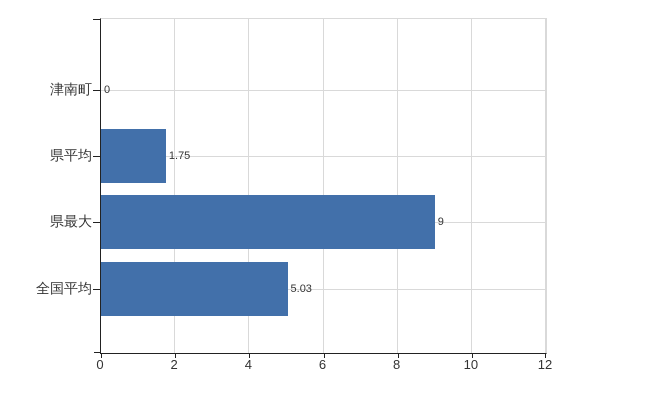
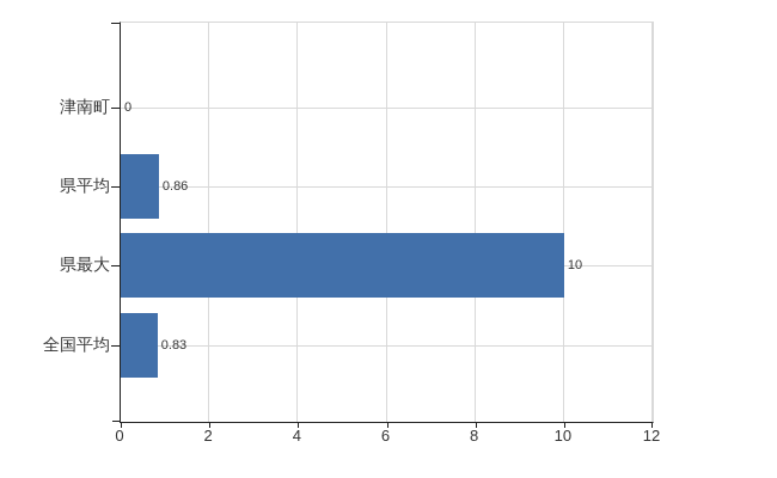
県平均: 1.75 -> 0.86
県最大: 9 -> 10
全国平均: 5.03 -> 0.83
